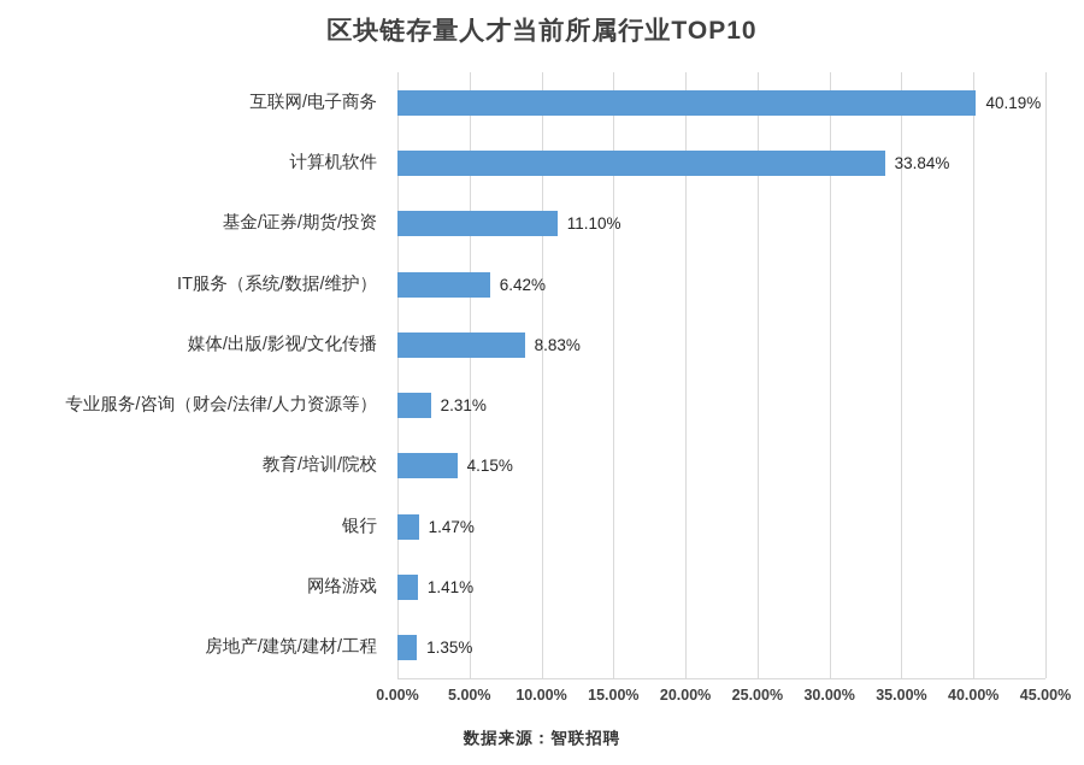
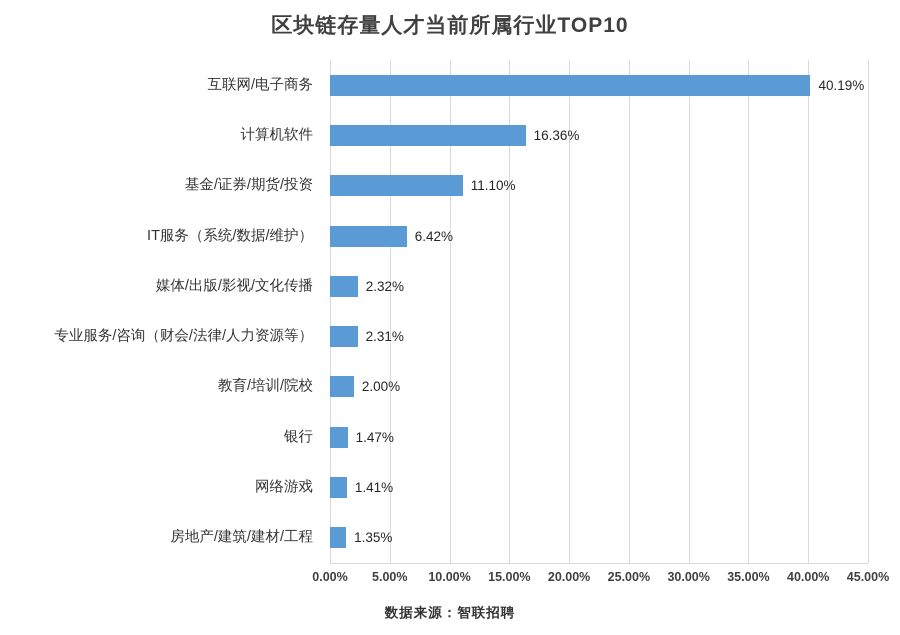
计算机软件: 33.84% -> 16.36%
媒体/出版/影视/文化传播: 8.83% -> 2.32%
教育/培训/院校: 4.15% -> 2.00%
